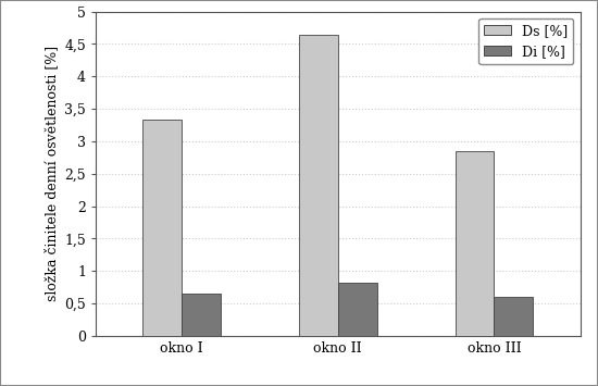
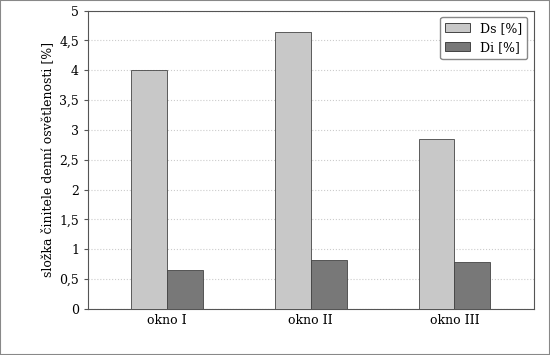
Ds [%]/okno I: 3,34 -> 4,00
Di [%]/okno III: 0,60 -> 0,78
